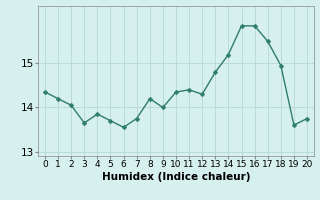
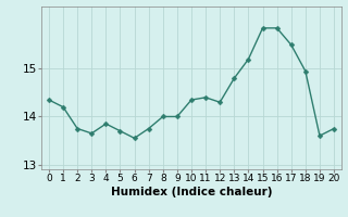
2: 14.05 -> 13.75
8: 14.20 -> 14.00
